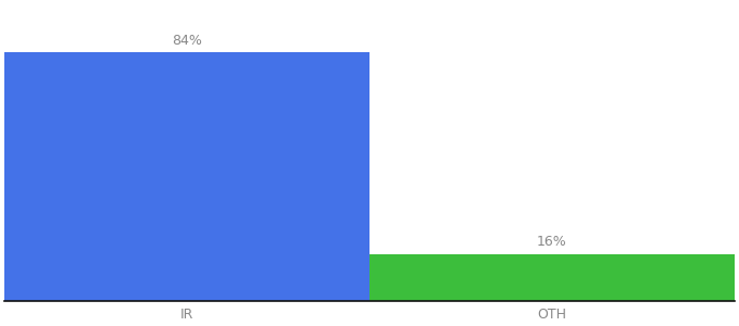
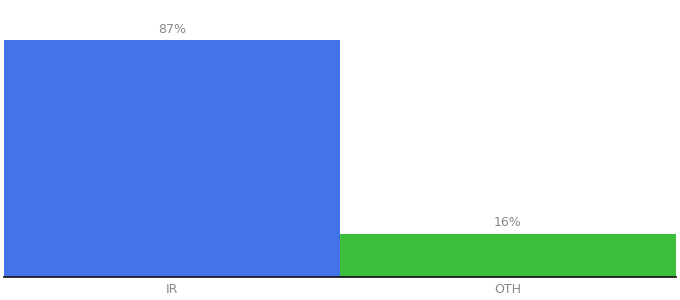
IR: 84% -> 87%
